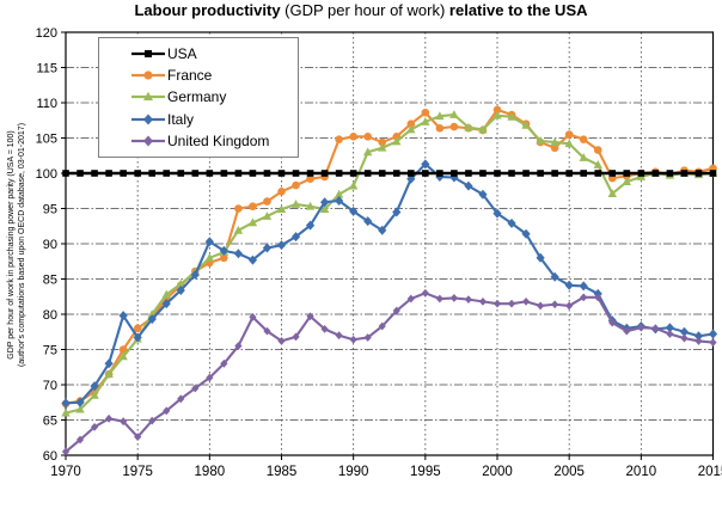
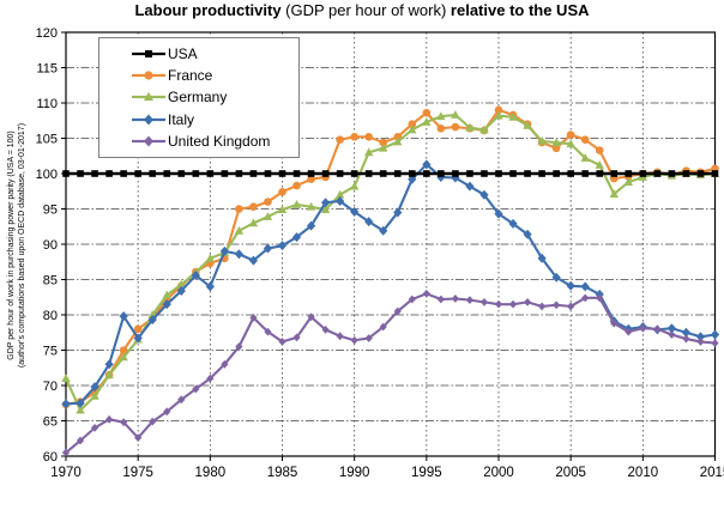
Germany/1970: 66 -> 71
Italy/1980: 90 -> 84
